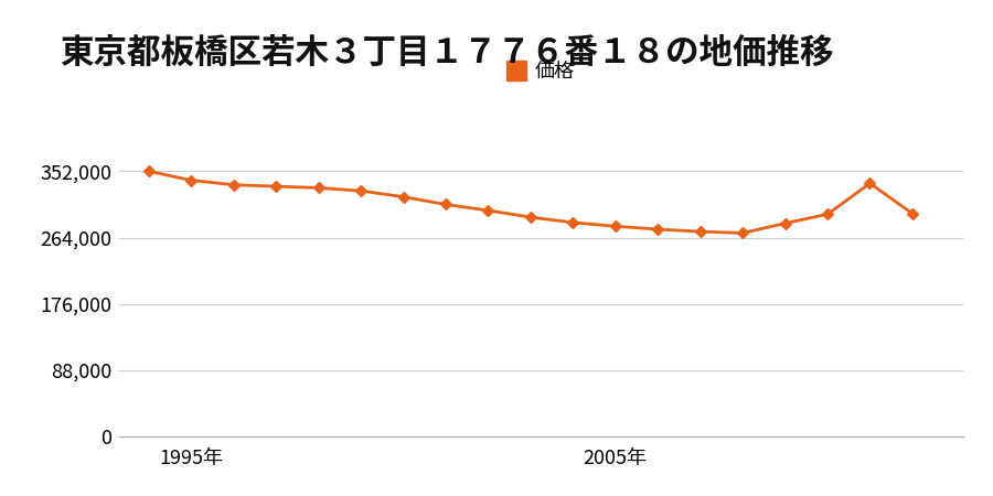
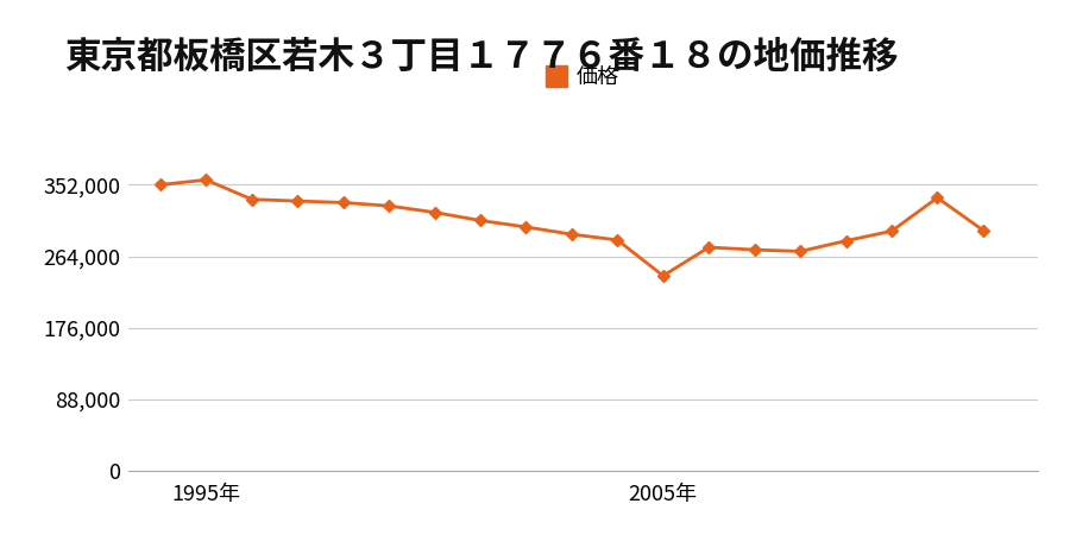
1995年: 340,000 -> 358,000
2005年: 279,000 -> 240,000
